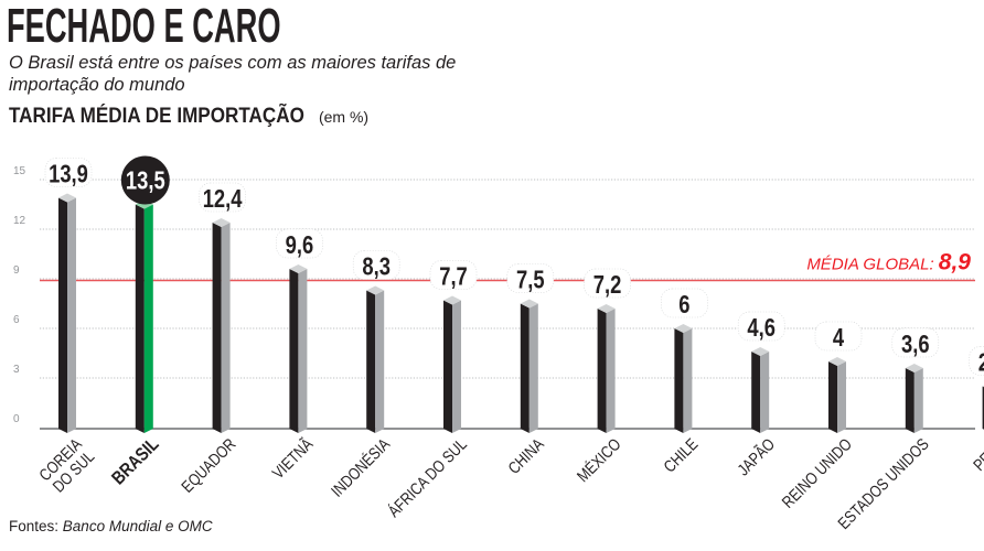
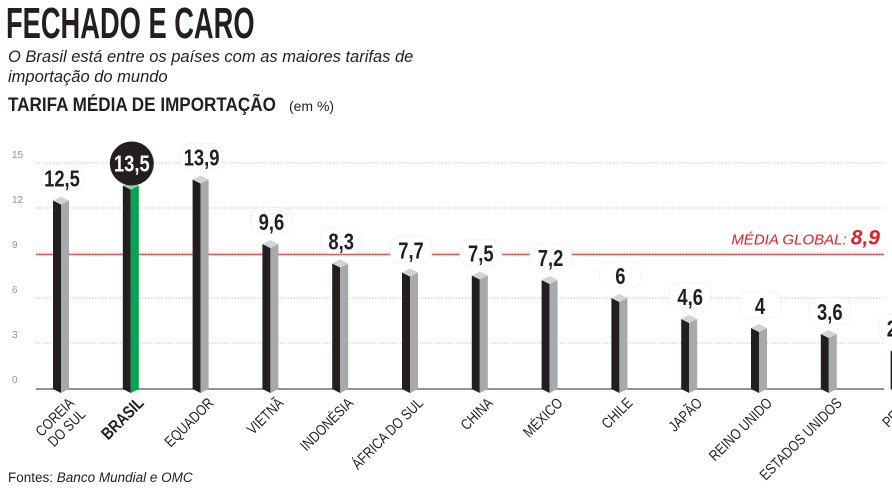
COREIA DO SUL: 13,9 -> 12,5
EQUADOR: 12,4 -> 13,9
